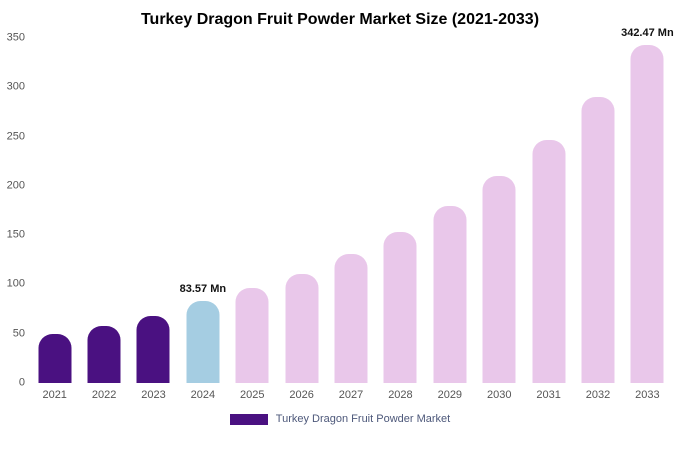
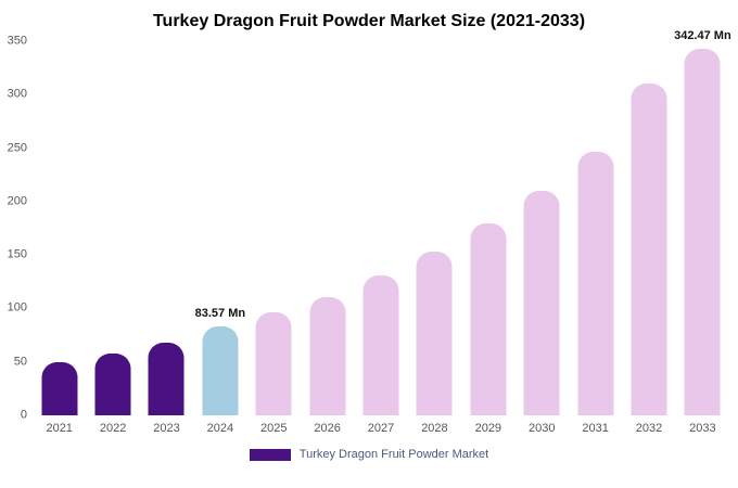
2032: 290 -> 310
